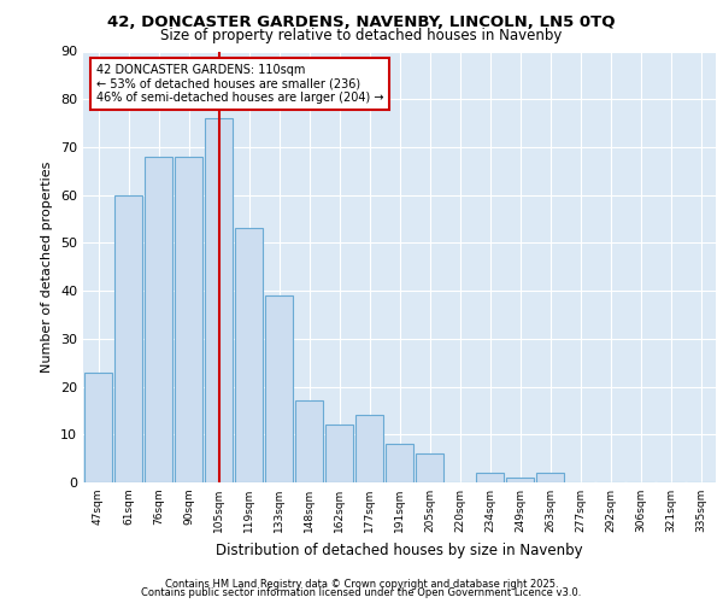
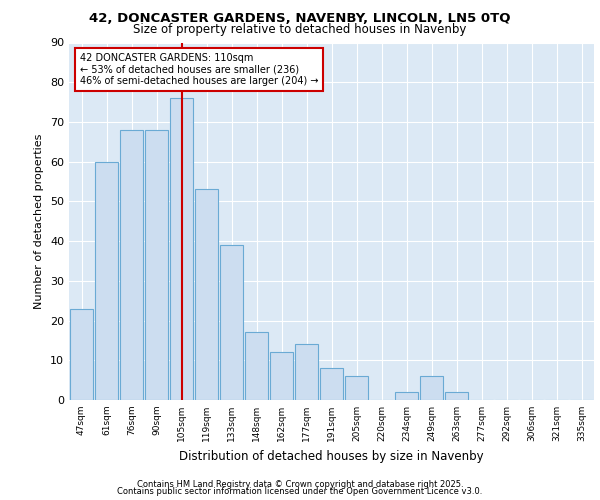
249sqm: 1 -> 6
